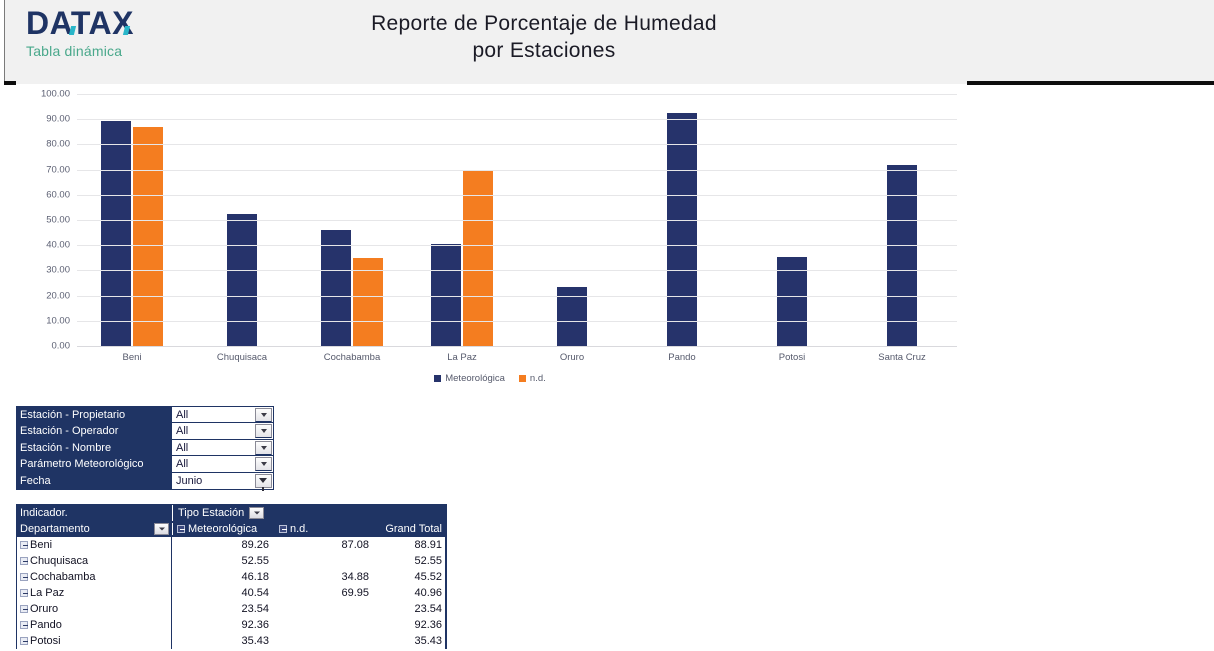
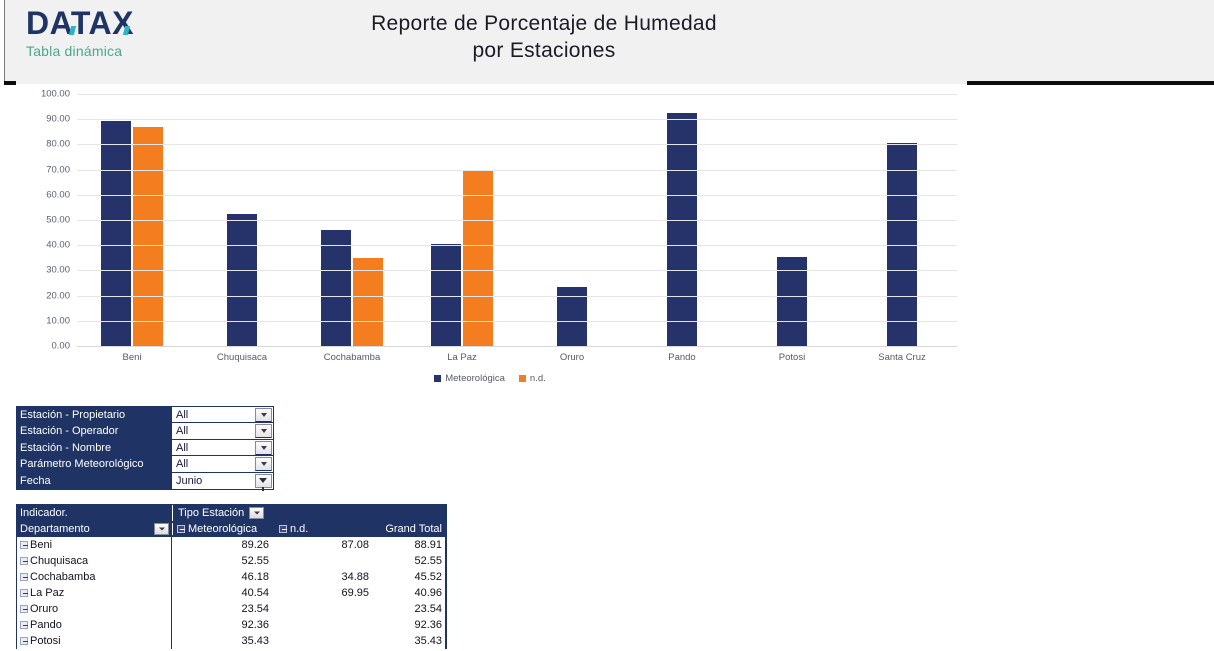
Meteorológica/Santa Cruz: 72 -> 80
